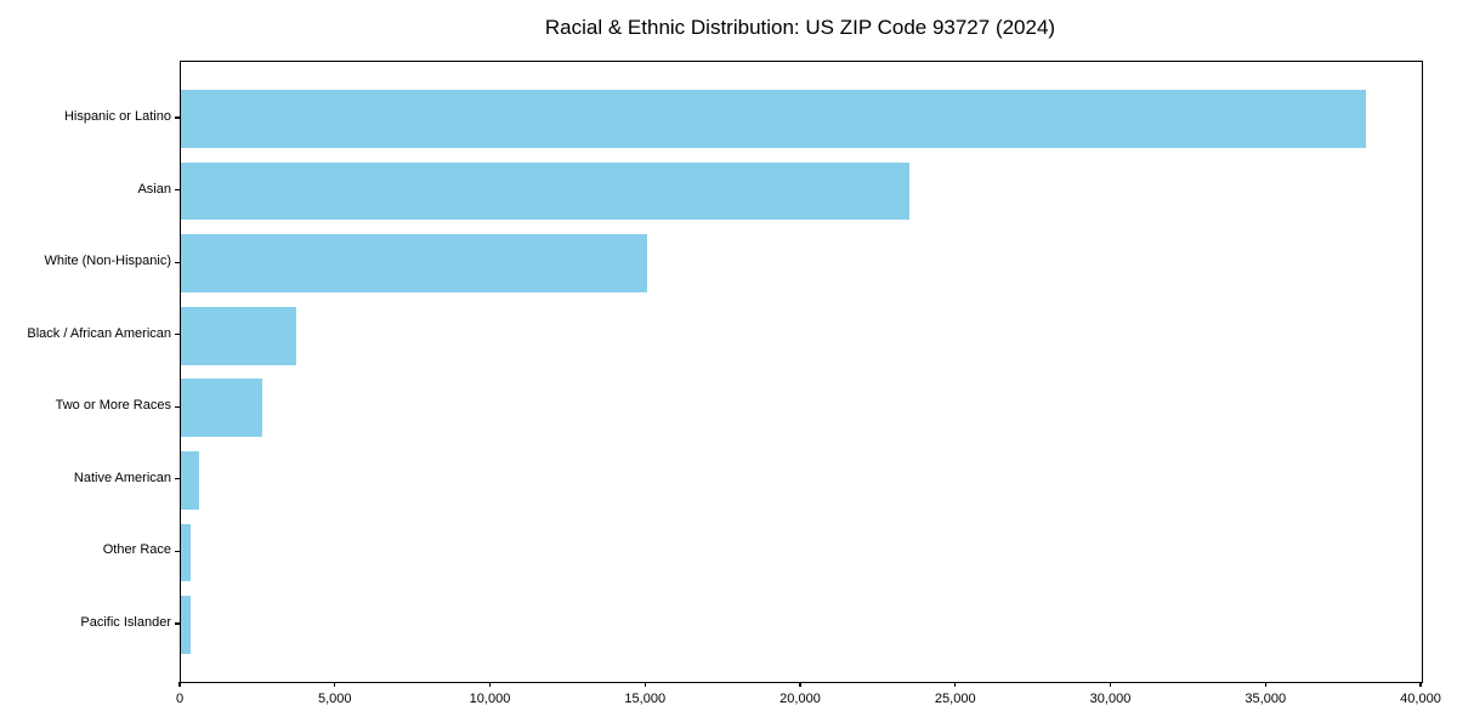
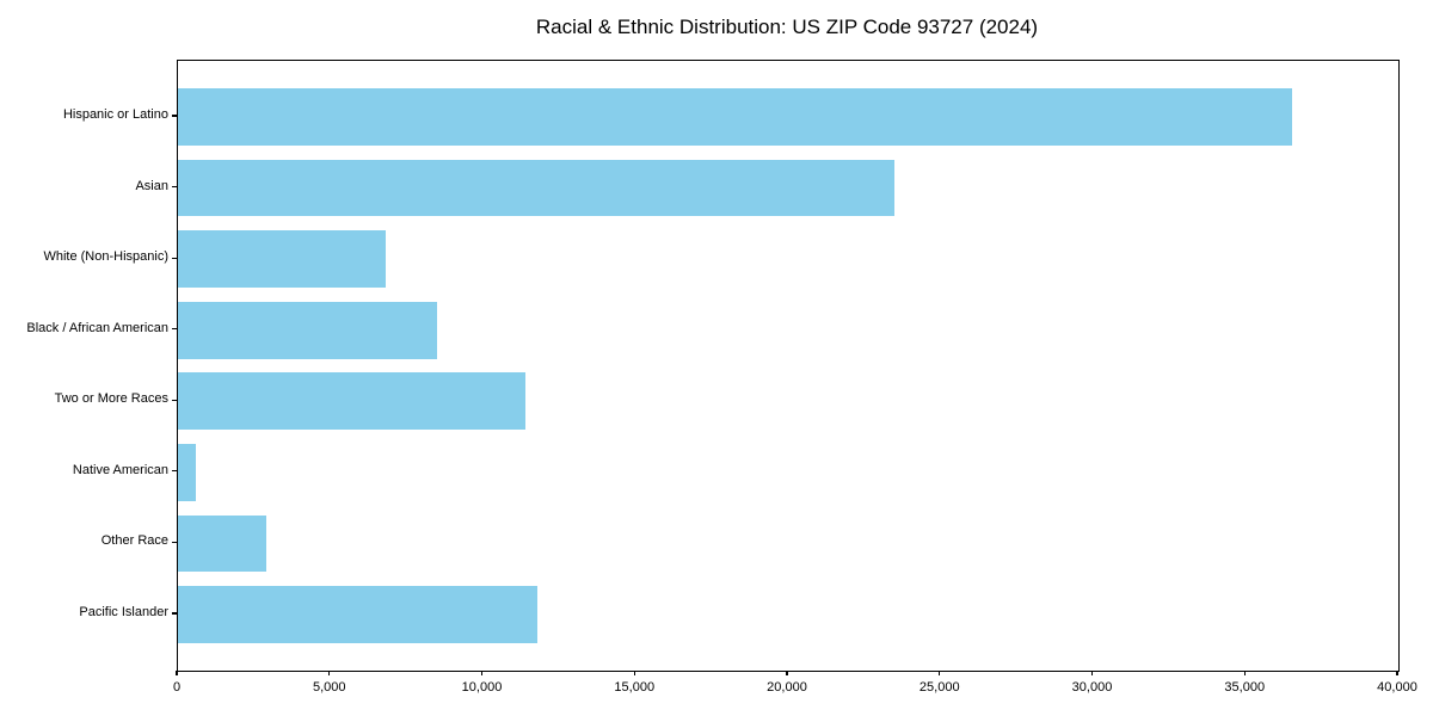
Hispanic or Latino: 38200 -> 36500
White (Non-Hispanic): 15000 -> 6800
Black / African American: 3700 -> 8500
Two or More Races: 2600 -> 11400
Other Race: 300 -> 2900
Pacific Islander: 300 -> 11800
